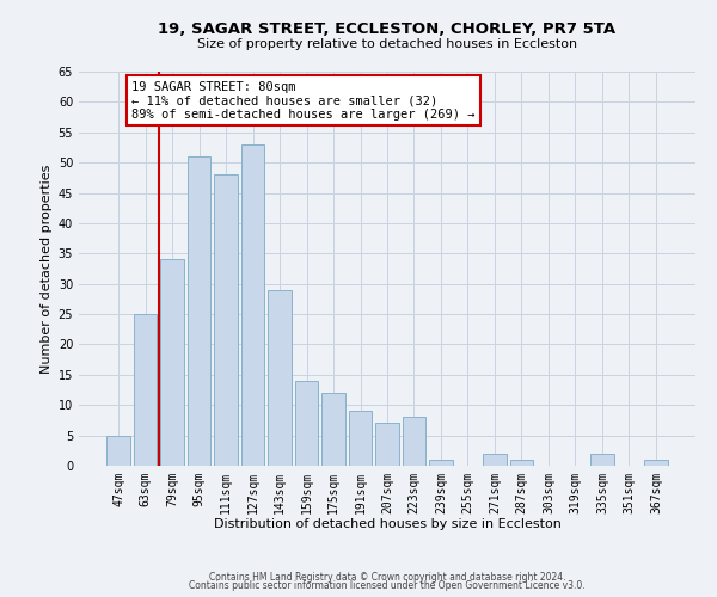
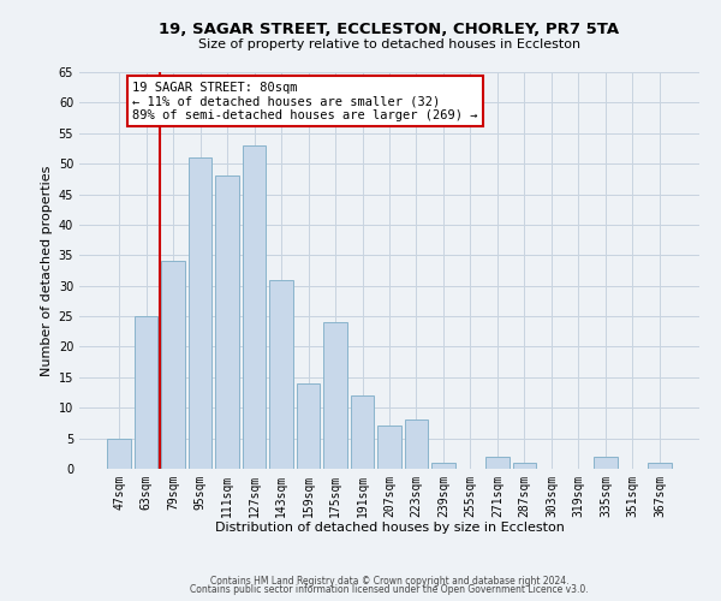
143sqm: 29 -> 31
175sqm: 12 -> 24
191sqm: 9 -> 12
